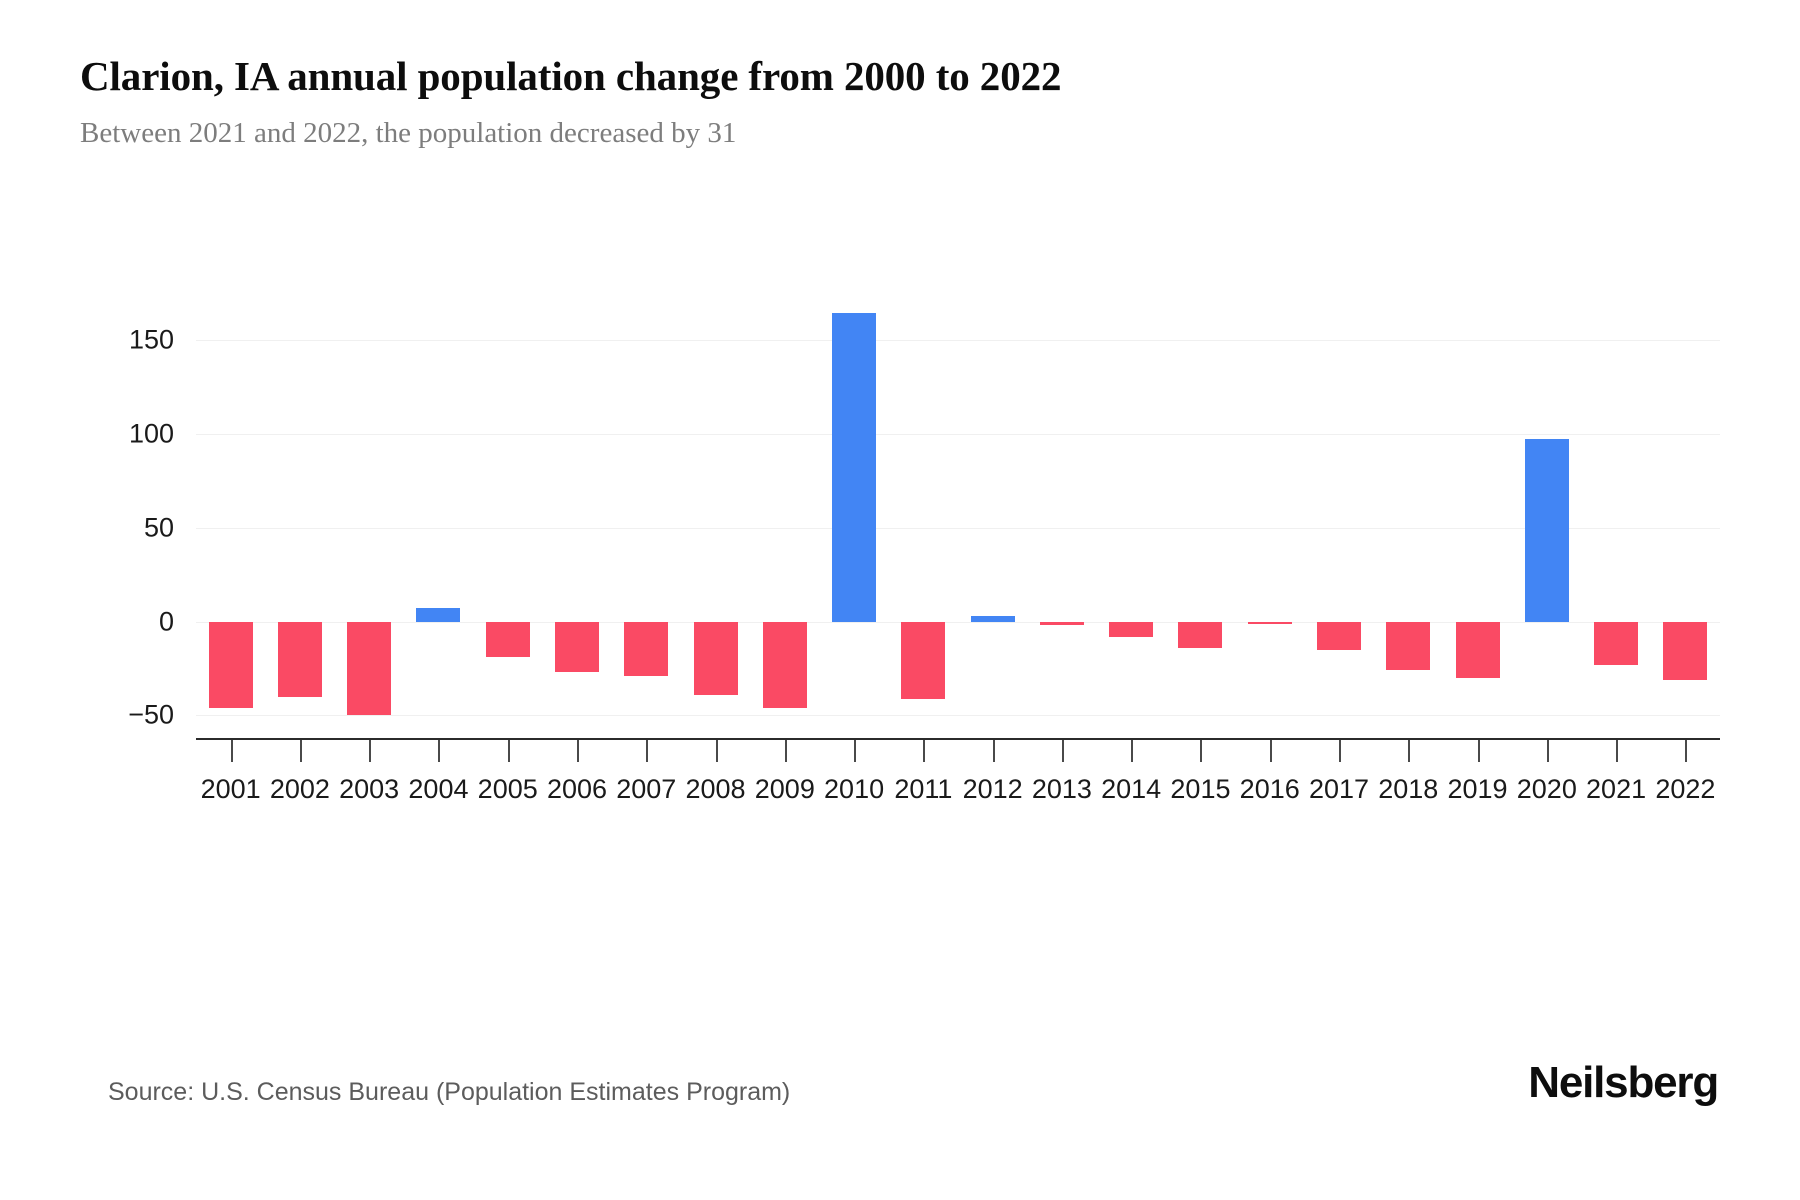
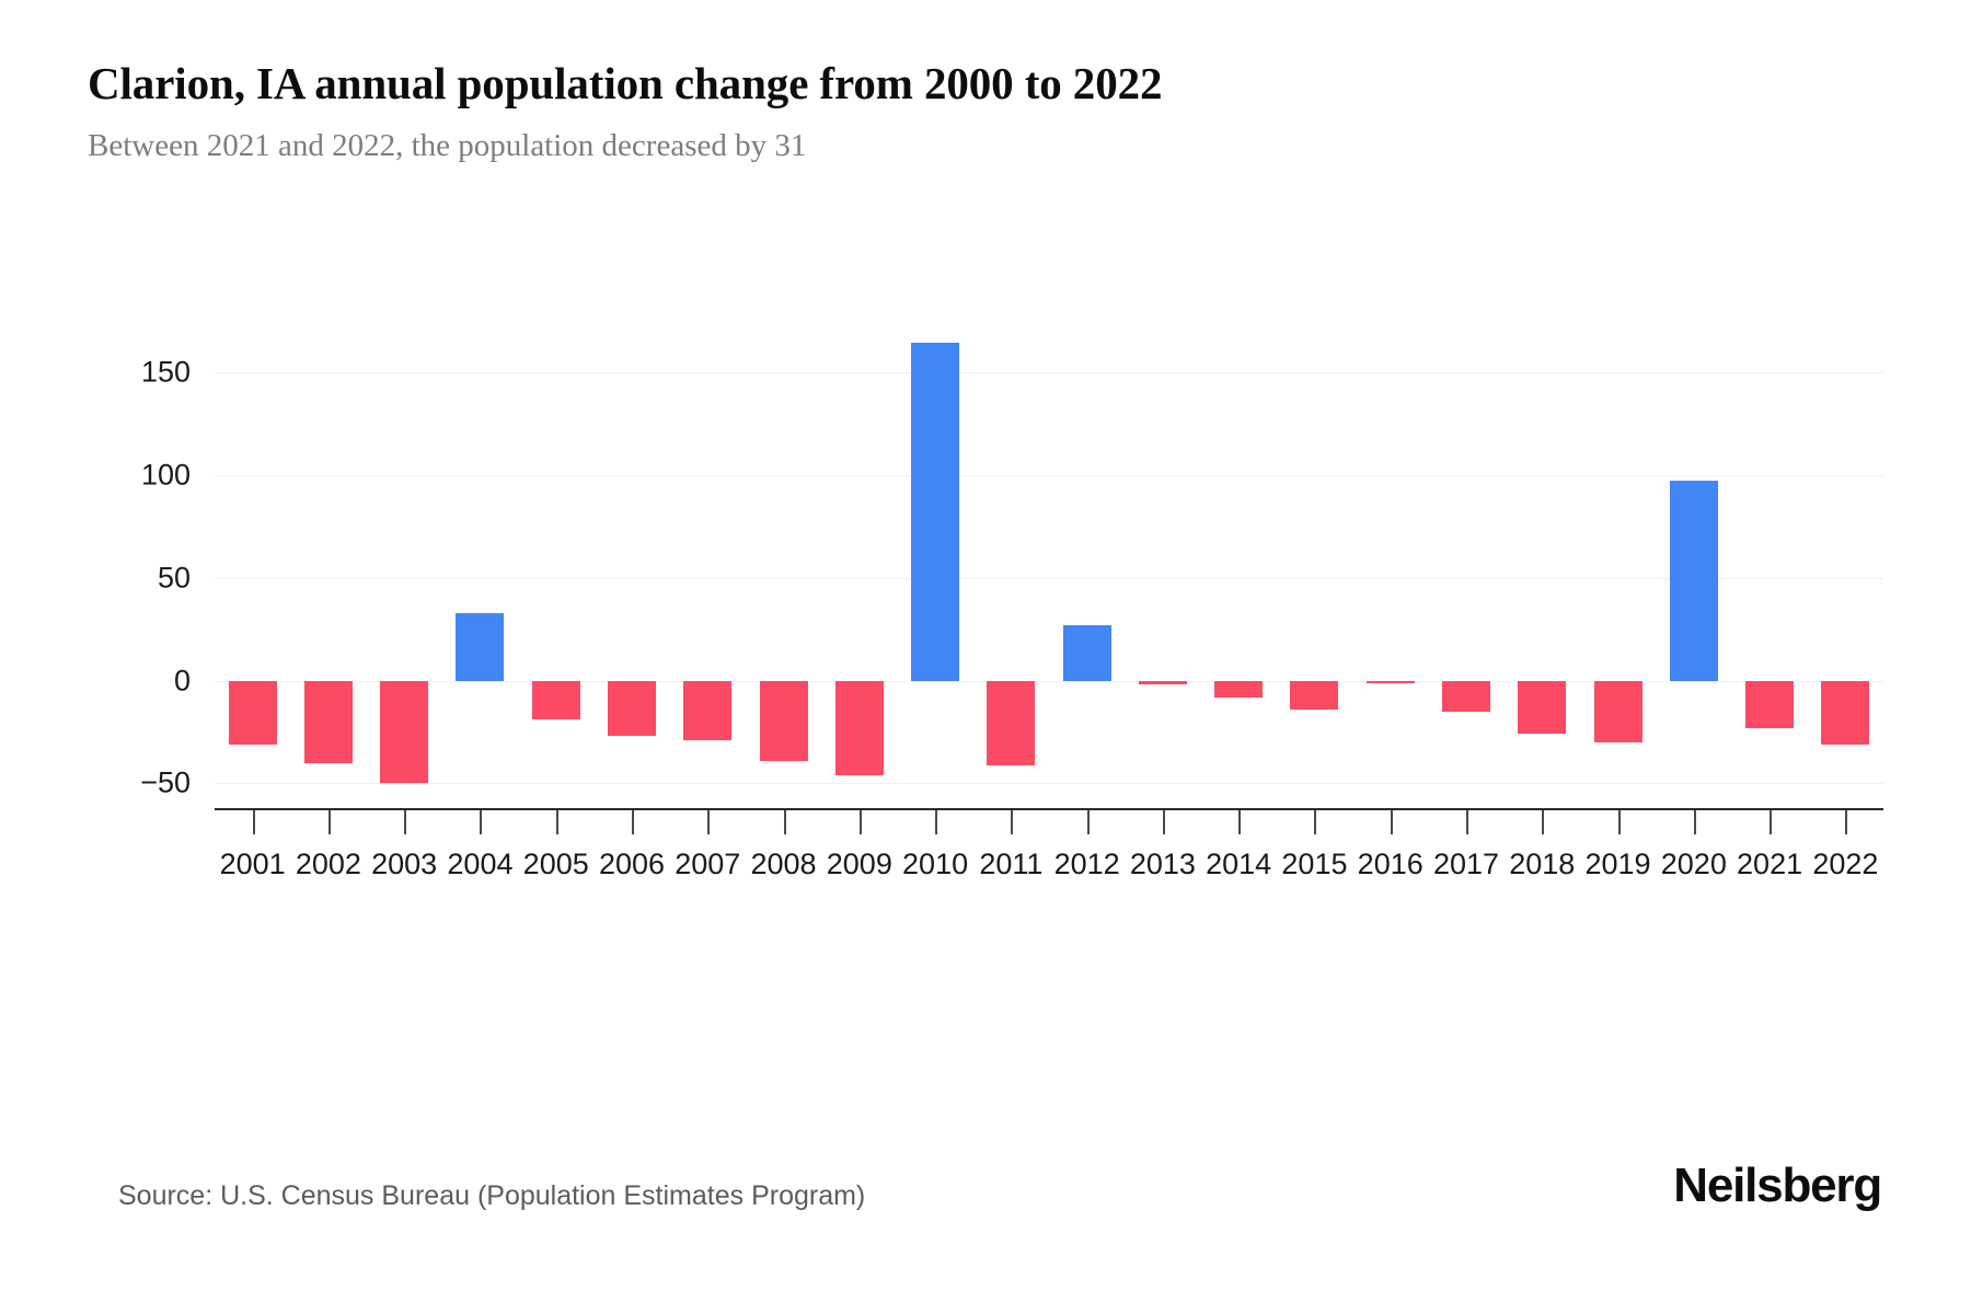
2001: -46 -> -31
2004: 7 -> 33
2012: 3 -> 27
